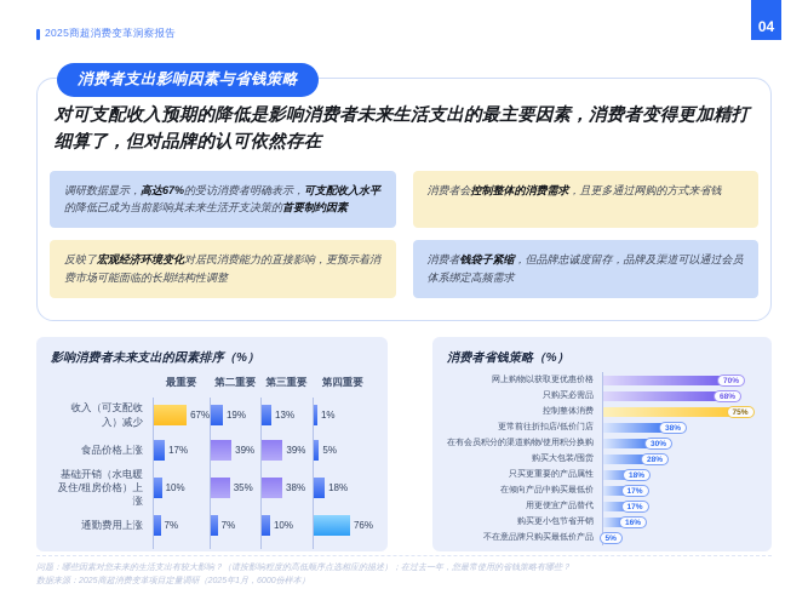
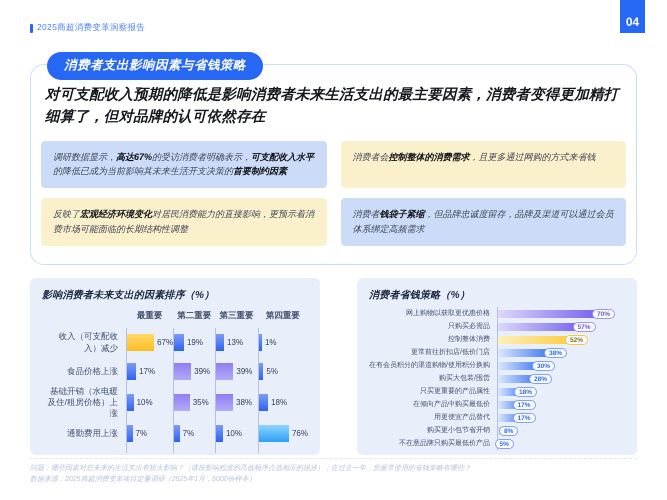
消费者省钱策略（%）/只购买必需品: 68% -> 57%
消费者省钱策略（%）/控制整体消费: 75% -> 52%
消费者省钱策略（%）/购买更小包节省开销: 16% -> 8%
